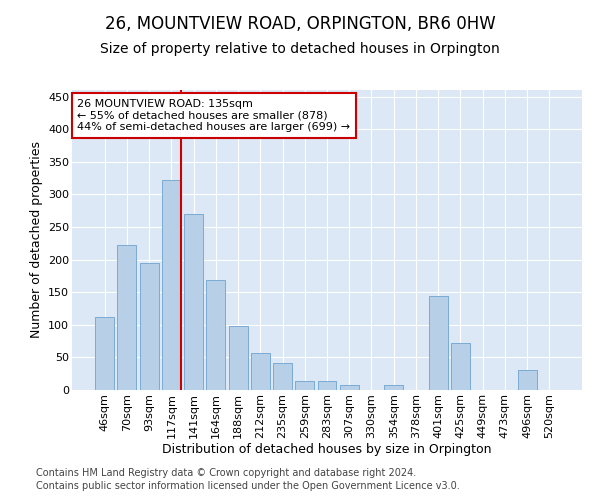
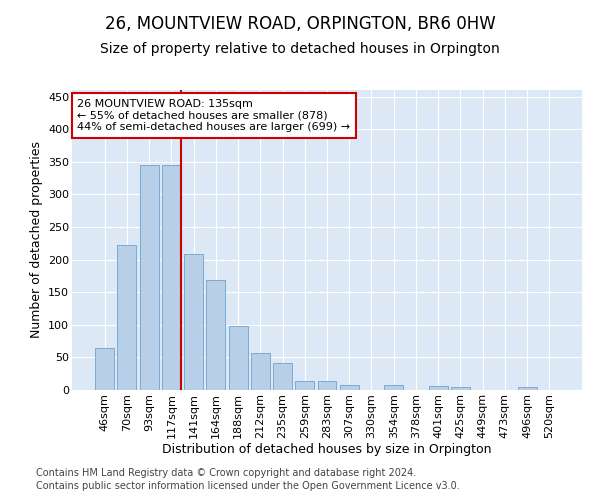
46sqm: 112 -> 65
93sqm: 194 -> 345
117sqm: 322 -> 345
141sqm: 270 -> 209
401sqm: 144 -> 6
425sqm: 72 -> 5
496sqm: 30 -> 5
